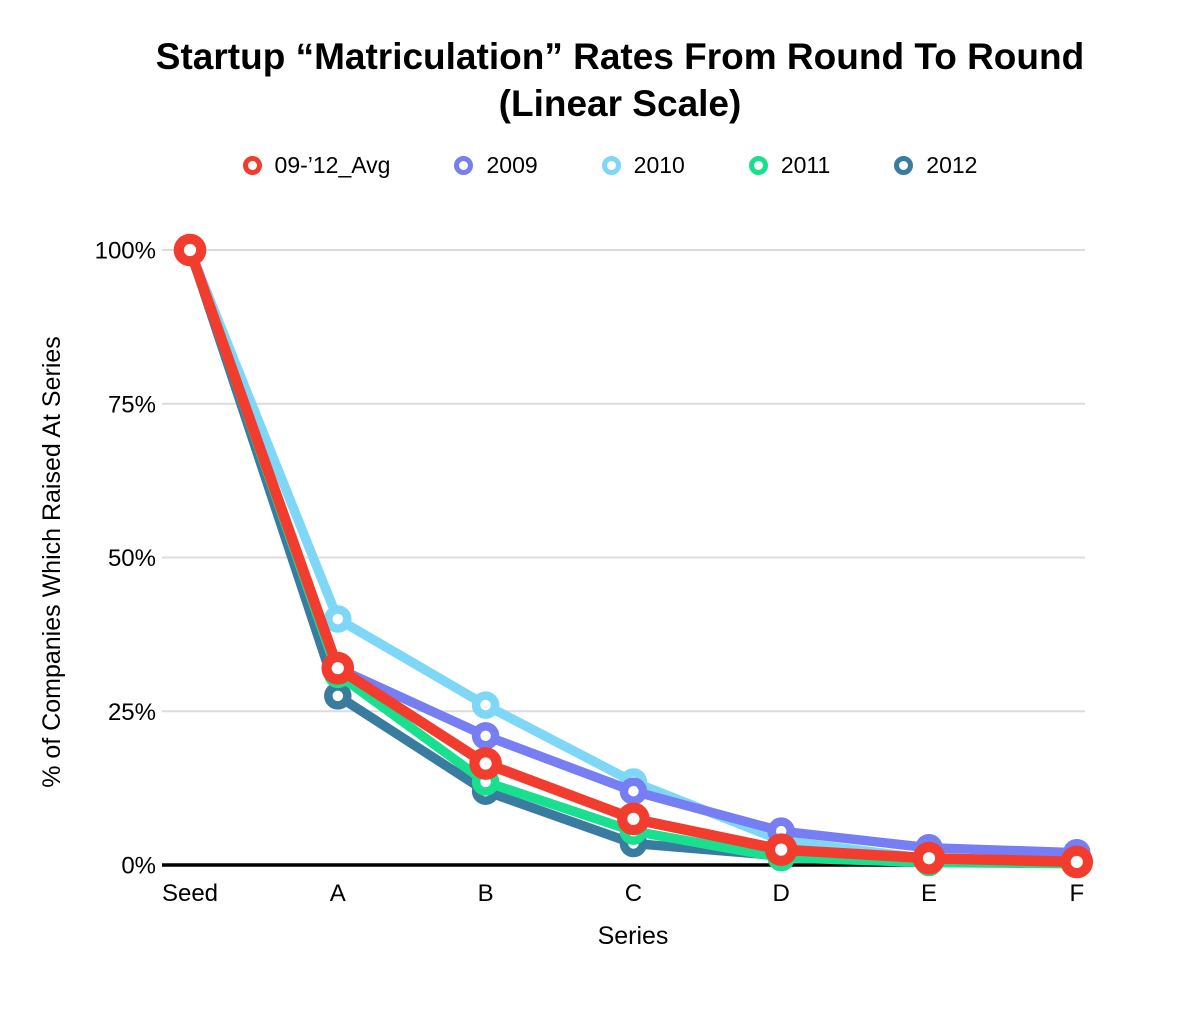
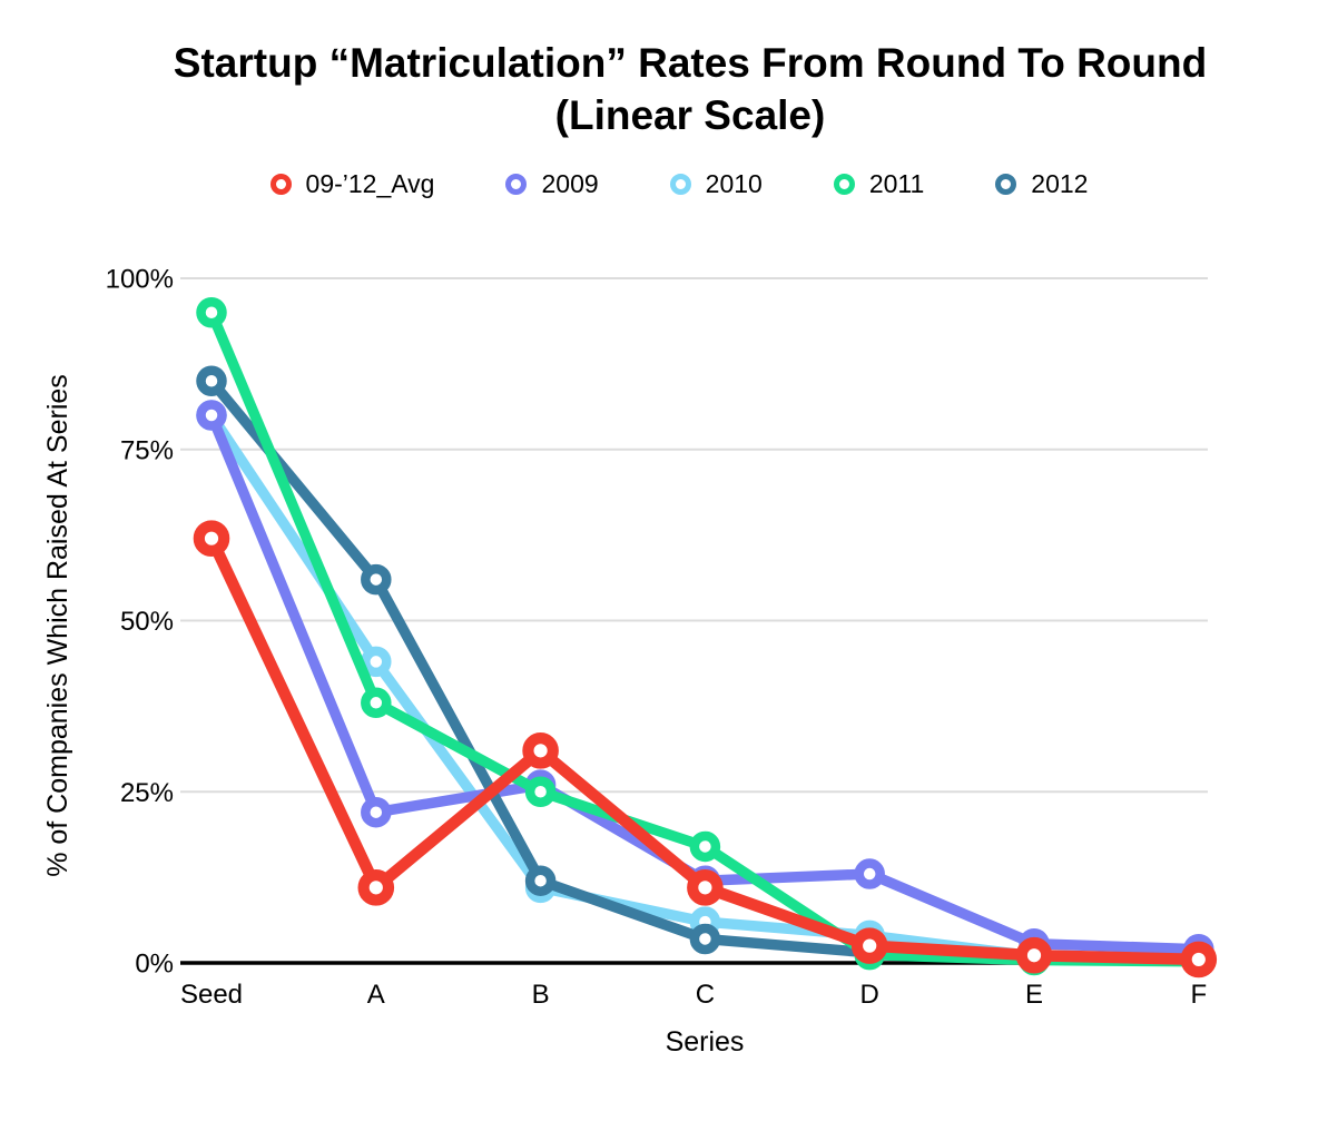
09-’12_Avg/Seed: 100% -> 62%
2009/Seed: 100% -> 80%
2010/Seed: 100% -> 80%
2011/Seed: 100% -> 95%
2012/Seed: 100% -> 85%
09-’12_Avg/A: 32% -> 11%
2009/A: 32% -> 22%
2010/A: 40% -> 44%
2011/A: 31% -> 38%
2012/A: 28% -> 56%
09-’12_Avg/B: 16% -> 31%
2009/B: 21% -> 26%
2010/B: 26% -> 11%
2011/B: 14% -> 25%
09-’12_Avg/C: 8% -> 11%
2010/C: 14% -> 6%
2011/C: 6% -> 17%
2009/D: 6% -> 13%
